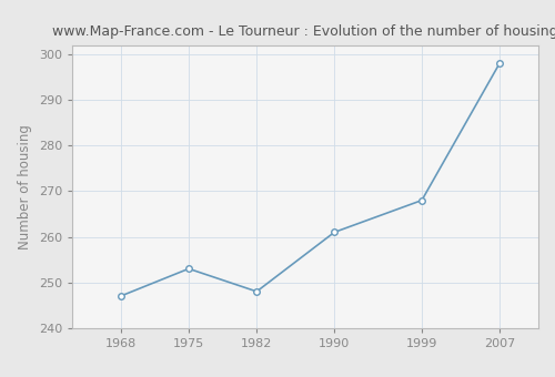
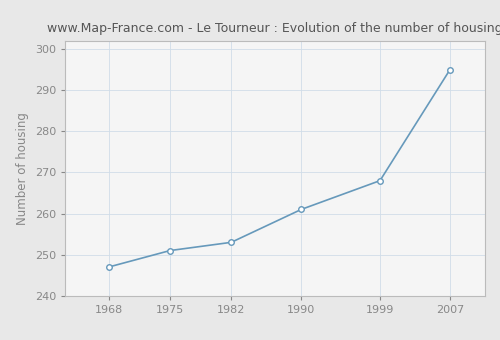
1975: 253 -> 251
1982: 248 -> 253
2007: 298 -> 295
